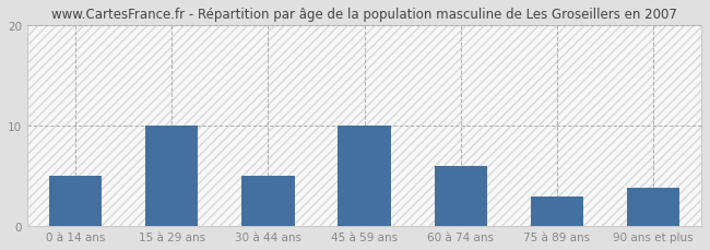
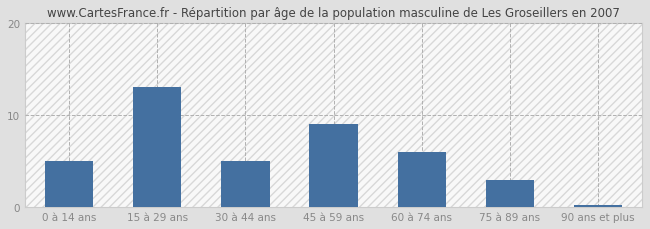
15 à 29 ans: 10.0 -> 13.0
45 à 59 ans: 10.0 -> 9.0
90 ans et plus: 3.8 -> 0.2
